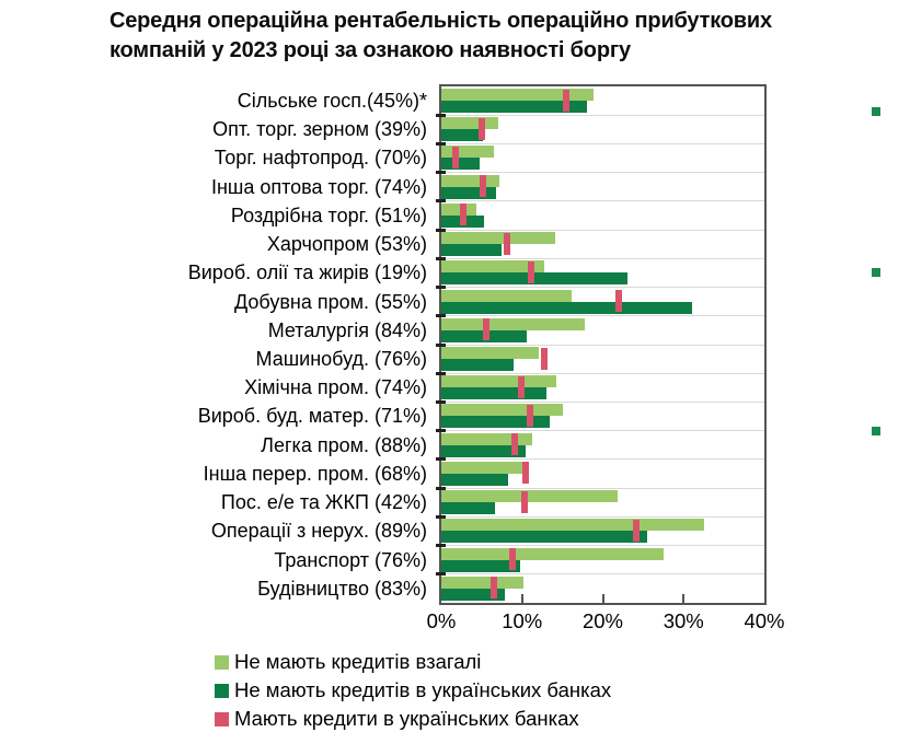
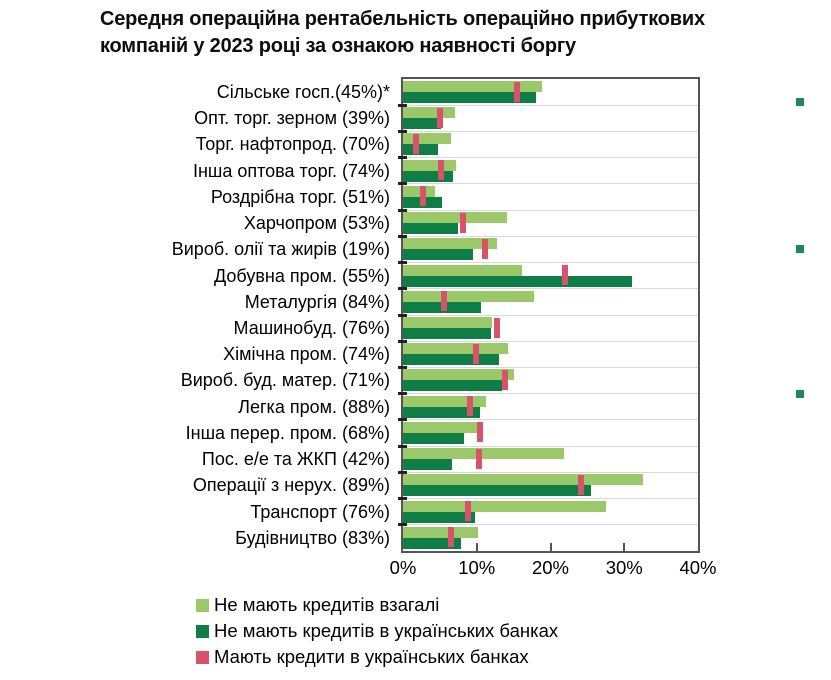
Не мають кредитів в українських банках/Вироб. олії та жирів (19%): 23% -> 10%
Не мають кредитів в українських банках/Машинобуд. (76%): 9% -> 12%
Мають кредити в українських банках/Вироб. буд. матер. (71%): 11% -> 14%
